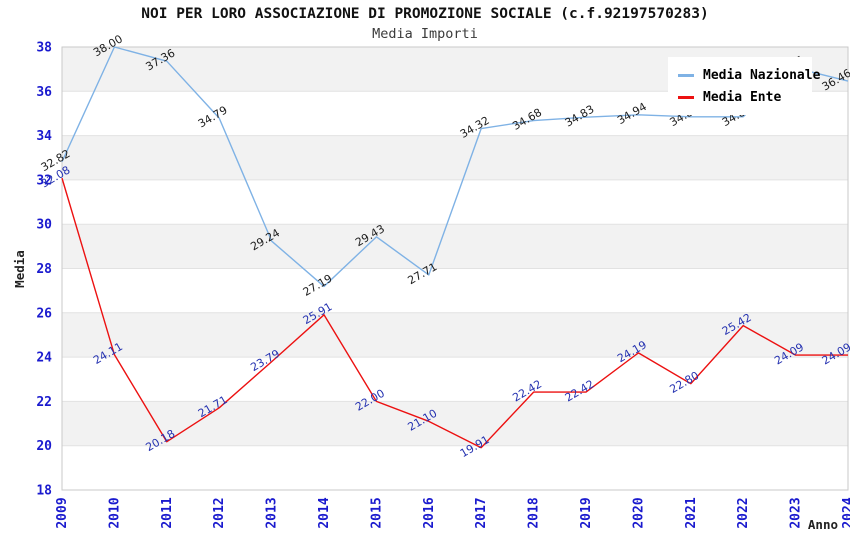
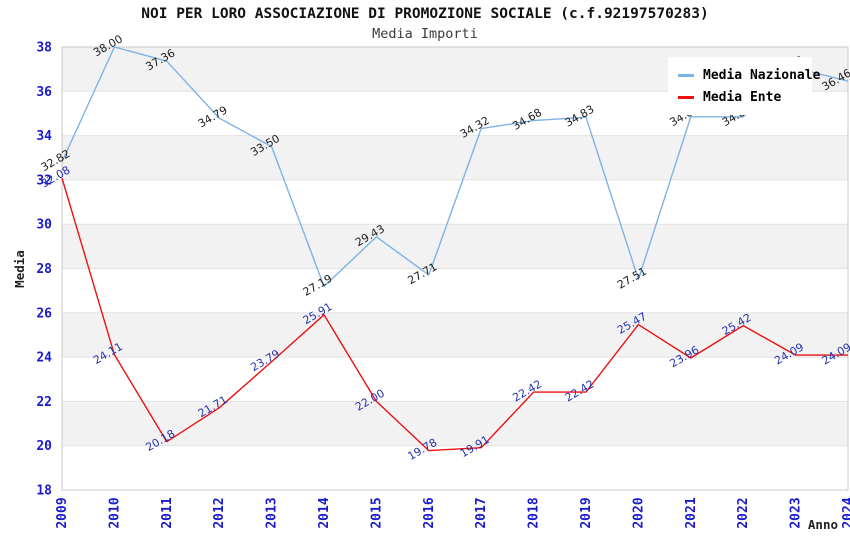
Media Nazionale/2013: 29.24 -> 33.50
Media Ente/2016: 21.10 -> 19.78
Media Nazionale/2020: 34.94 -> 27.51
Media Ente/2020: 24.19 -> 25.47
Media Ente/2021: 22.80 -> 23.96
